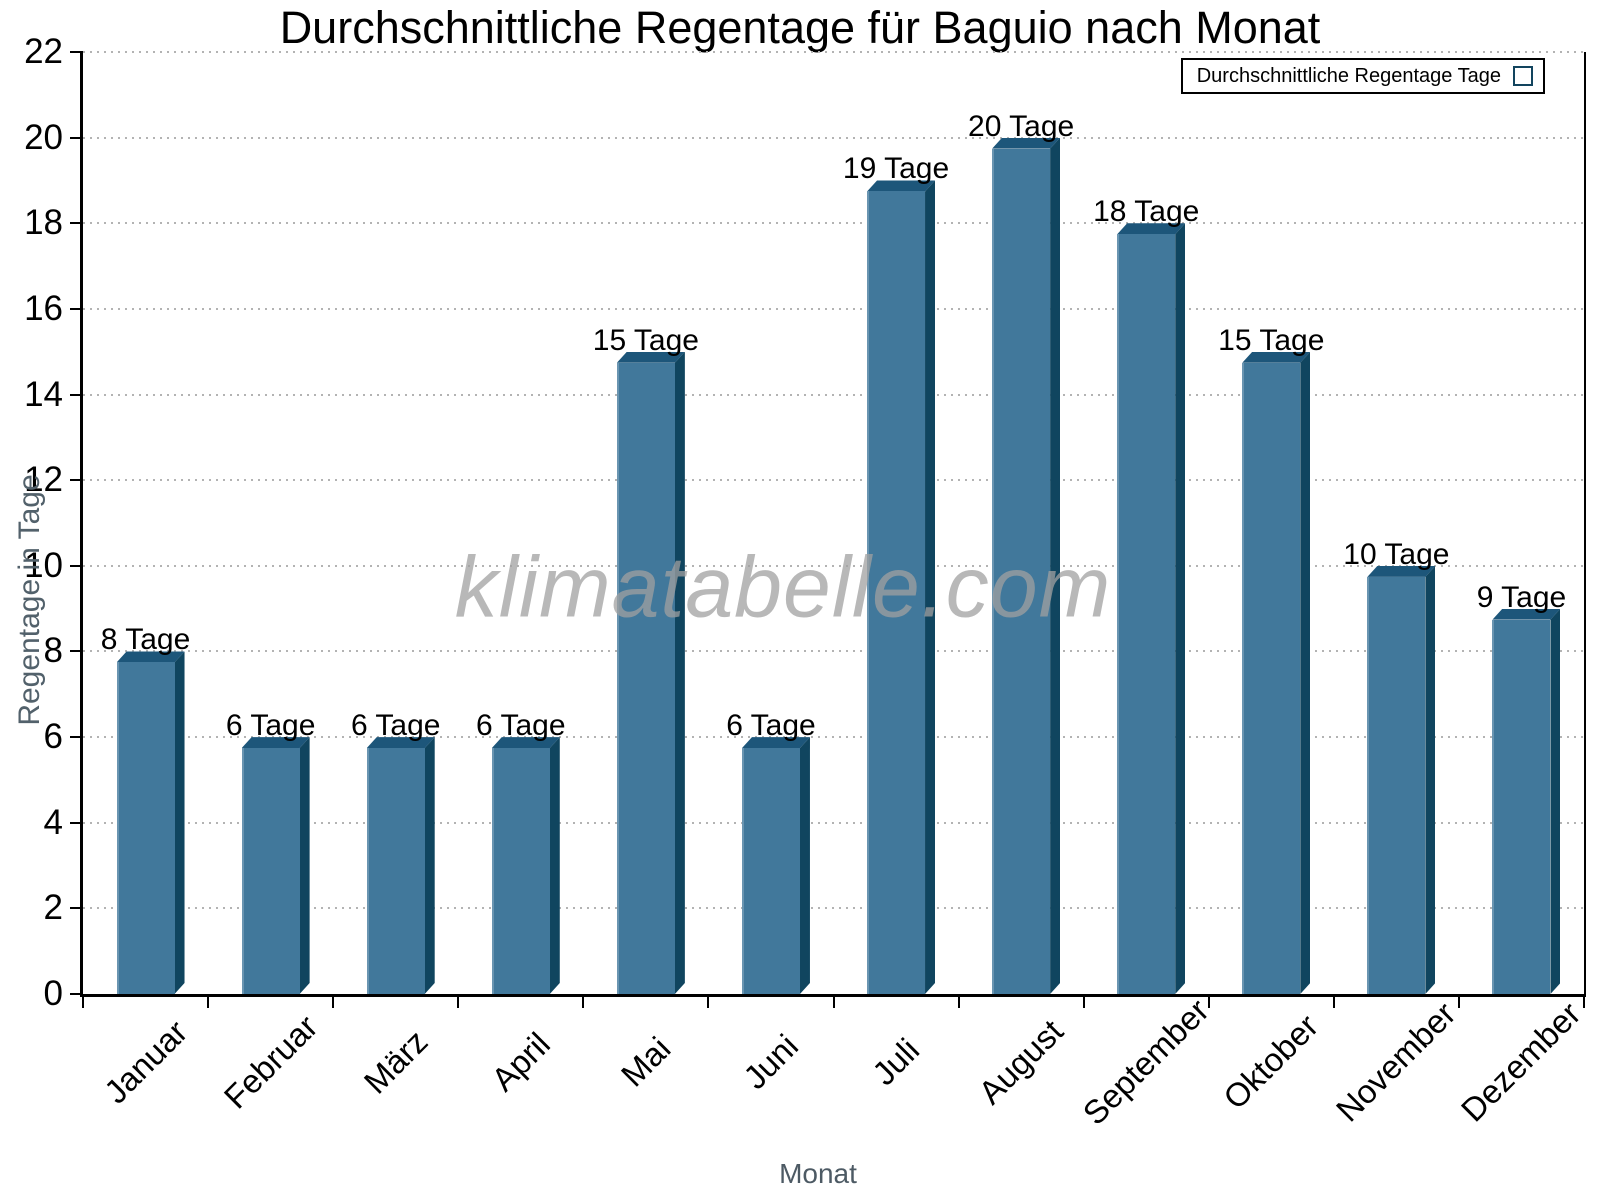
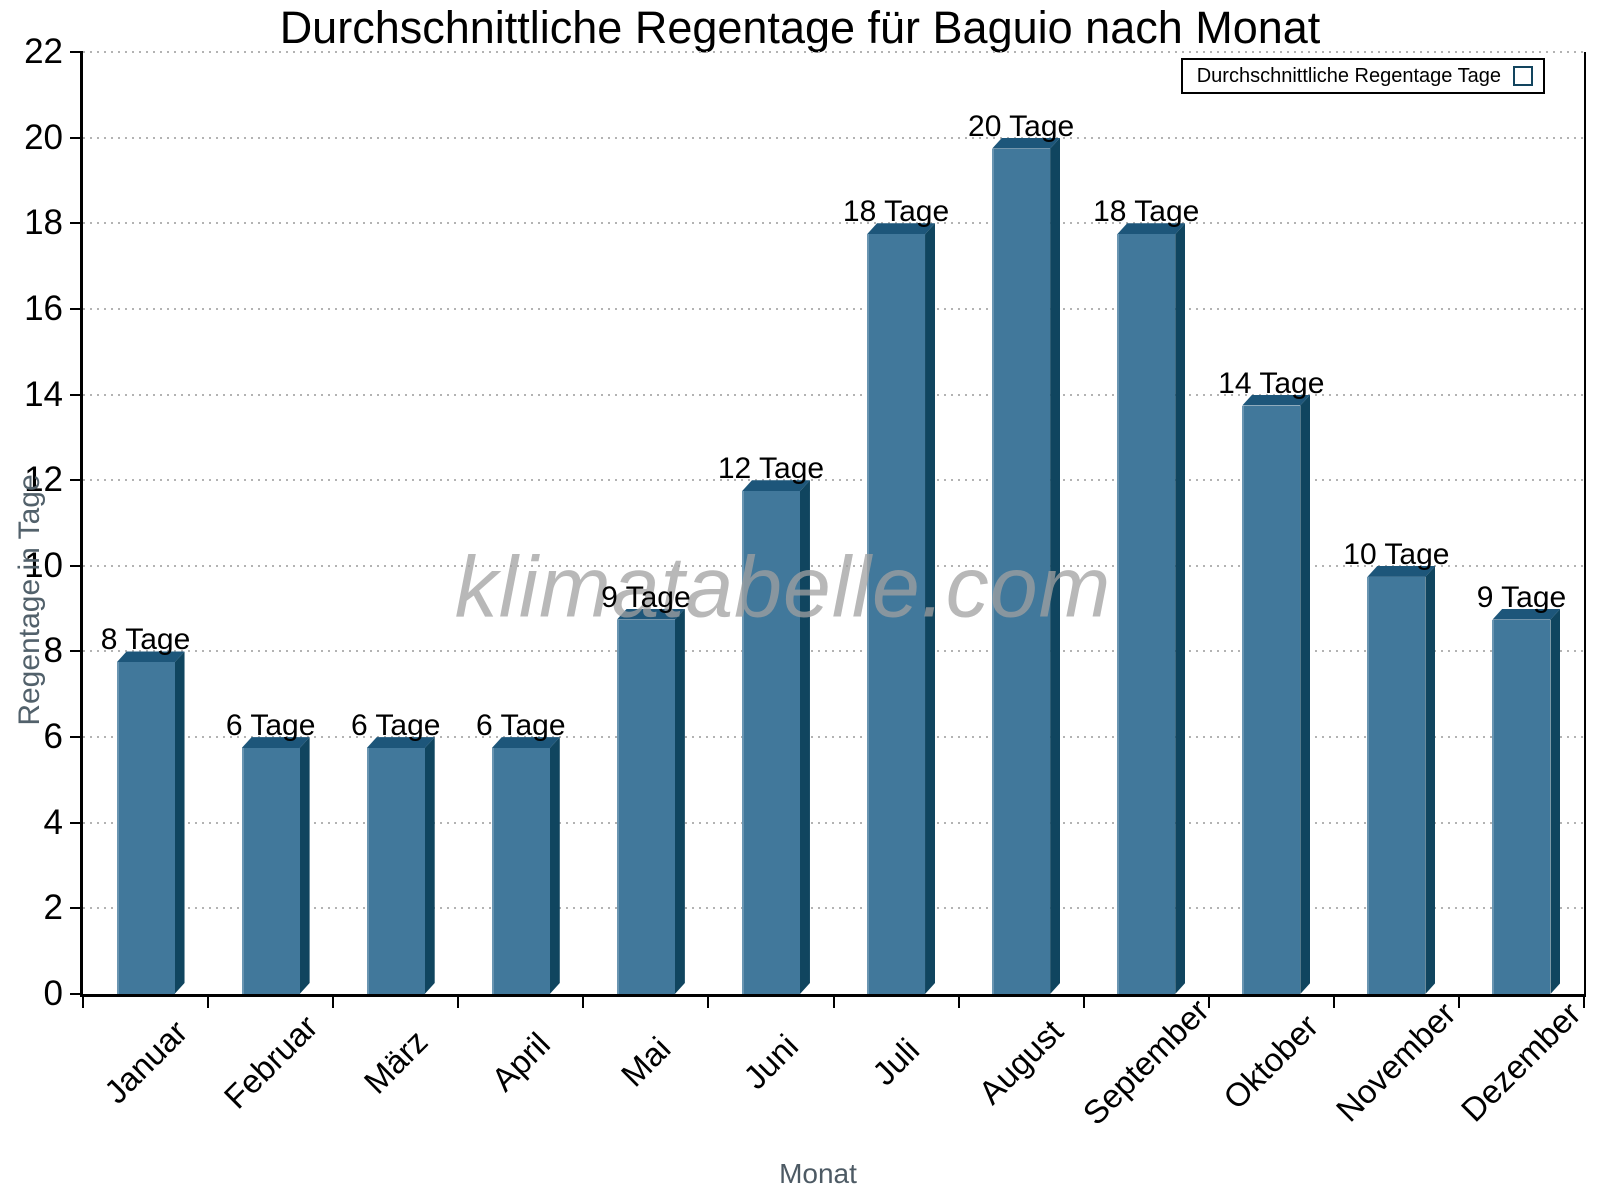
Mai: 15 -> 9
Juni: 6 -> 12
Juli: 19 -> 18
Oktober: 15 -> 14
